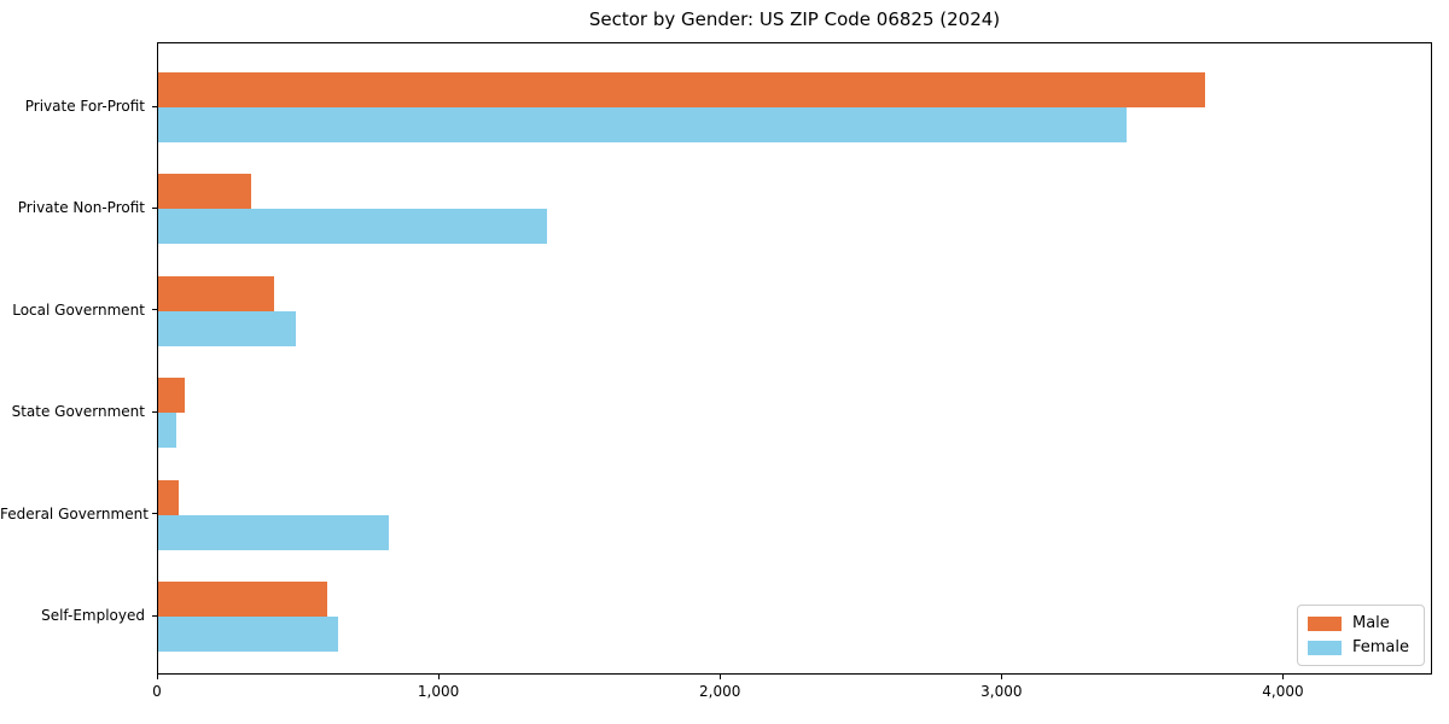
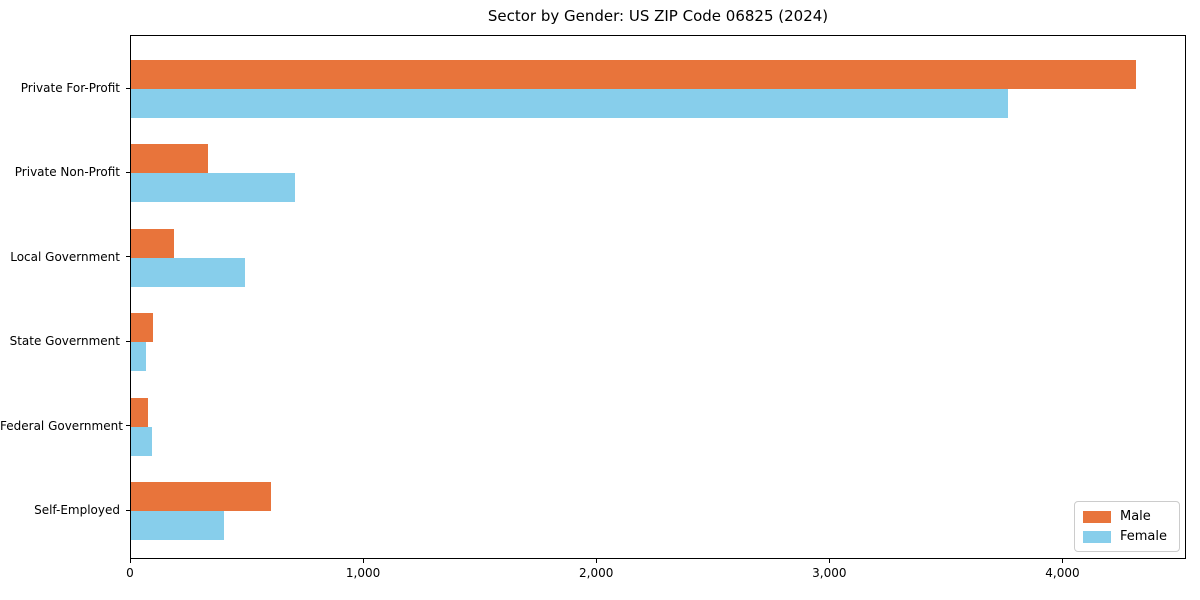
Male/Private For-Profit: 3720 -> 4310
Female/Private For-Profit: 3440 -> 3760
Female/Private Non-Profit: 1380 -> 700
Male/Local Government: 410 -> 180
Female/Federal Government: 820 -> 90
Female/Self-Employed: 640 -> 400
